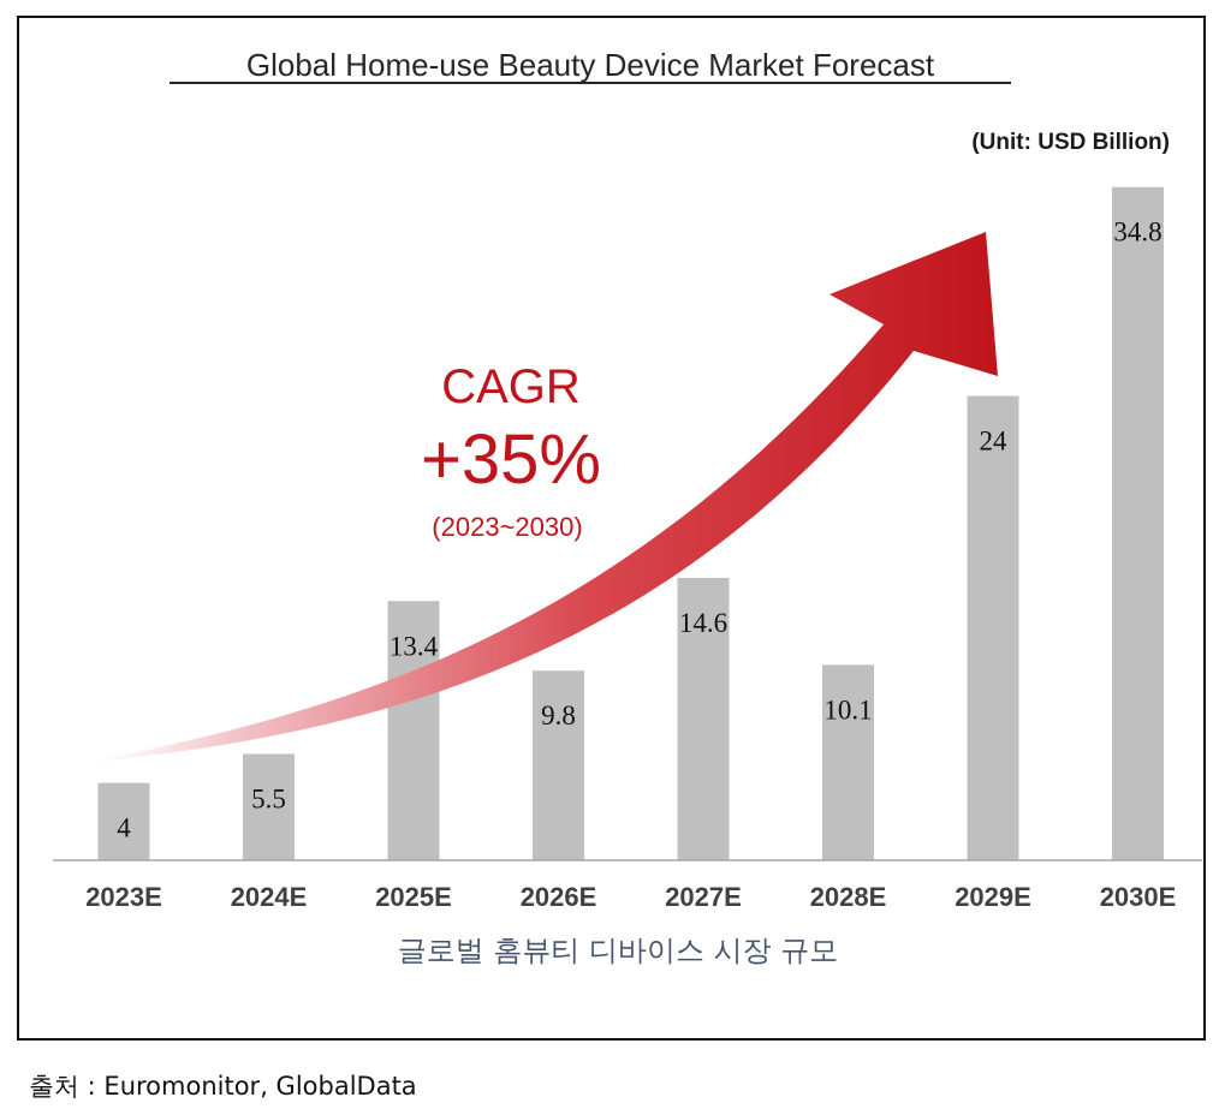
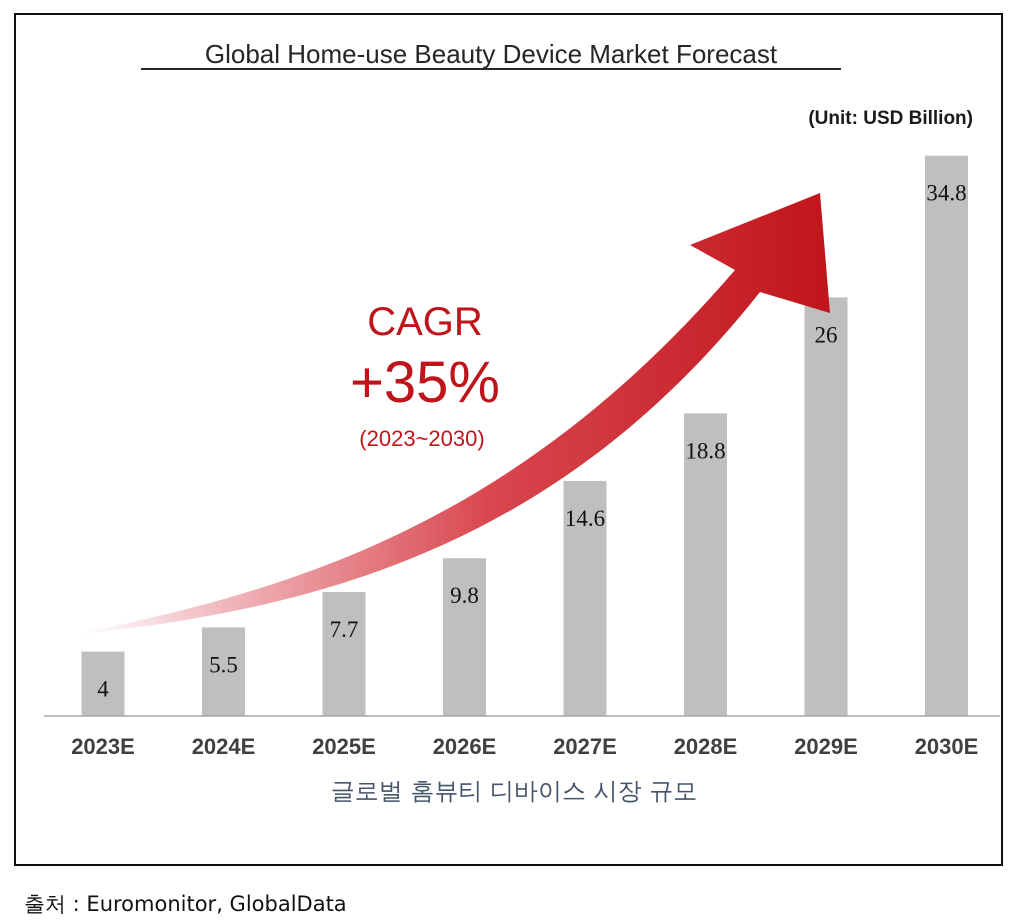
2025E: 13.4 -> 7.7
2028E: 10.1 -> 18.8
2029E: 24 -> 26
